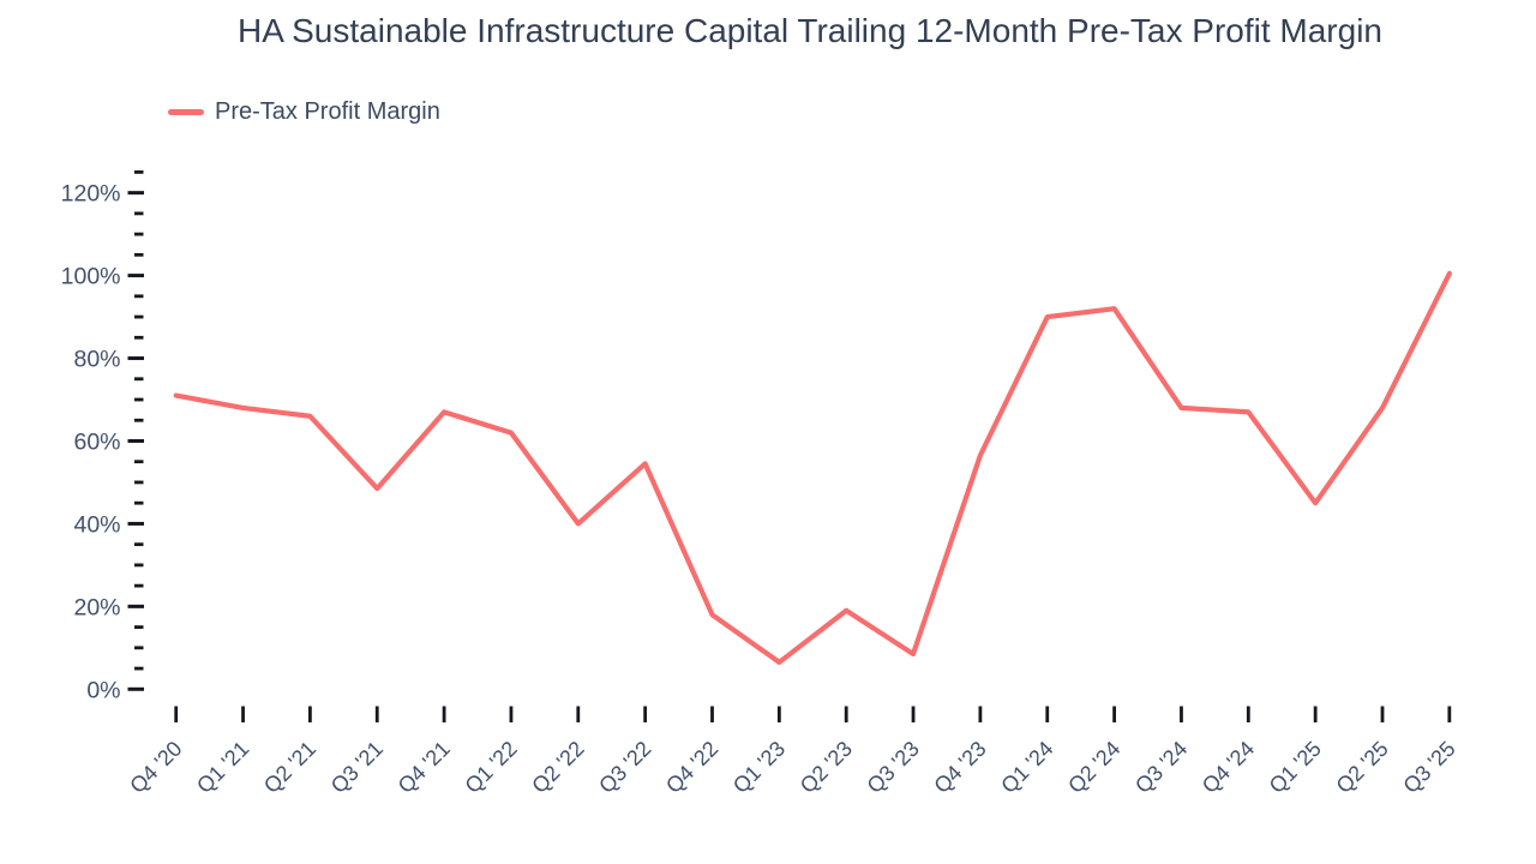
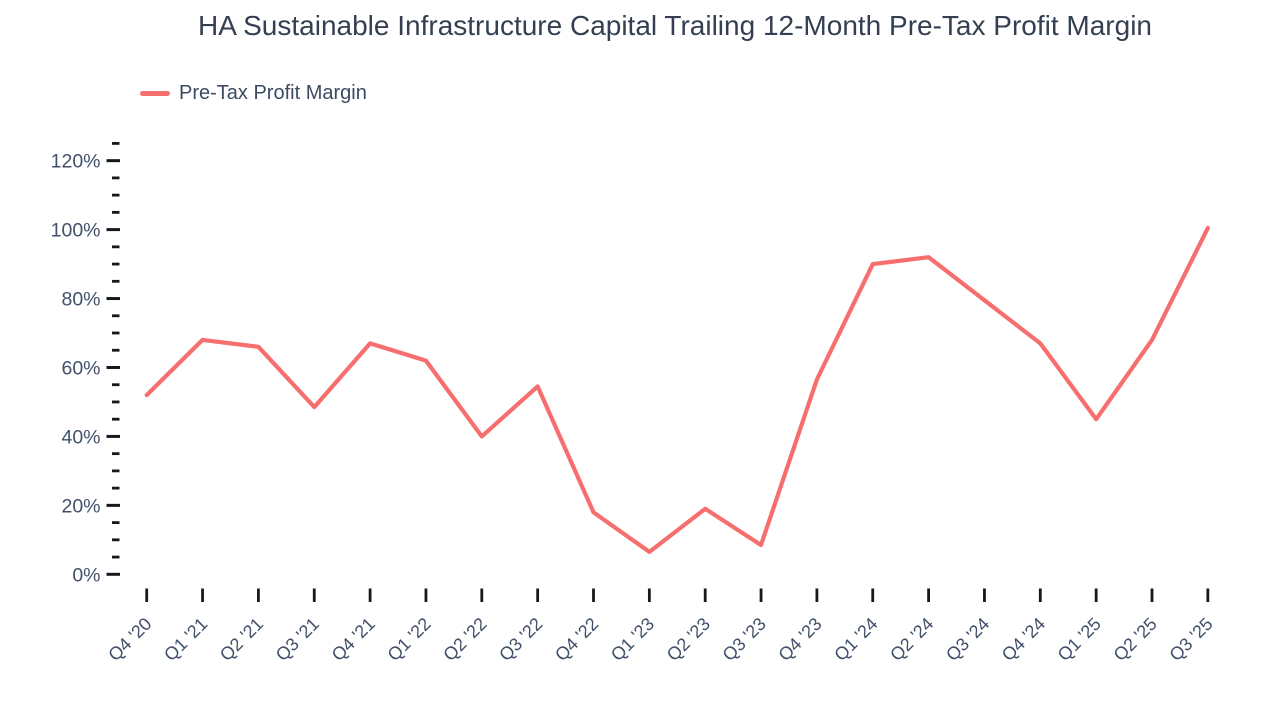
Q4 '20: 71% -> 52%
Q3 '24: 68% -> 80%
